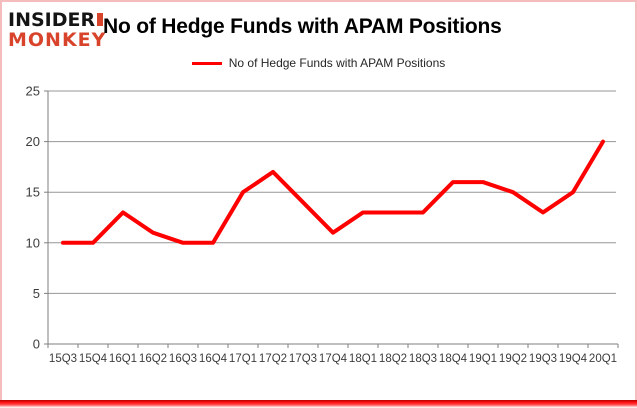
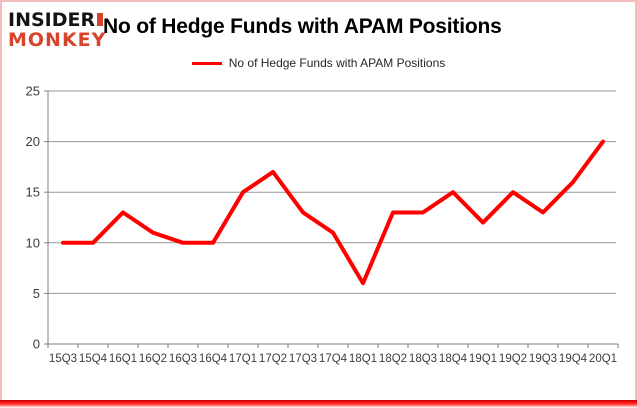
17Q3: 14 -> 13
18Q1: 13 -> 6
18Q4: 16 -> 15
19Q1: 16 -> 12
19Q4: 15 -> 16
